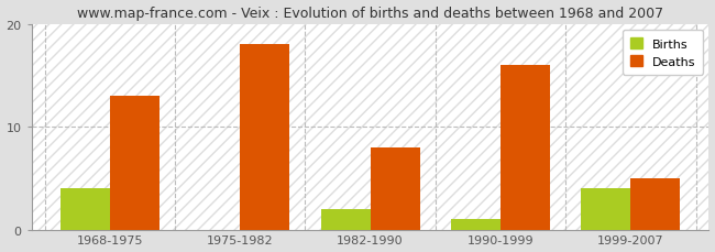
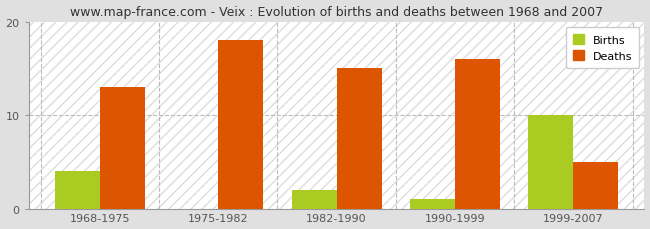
Deaths/1982-1990: 8 -> 15
Births/1999-2007: 4 -> 10
